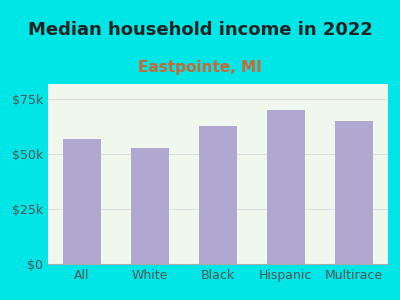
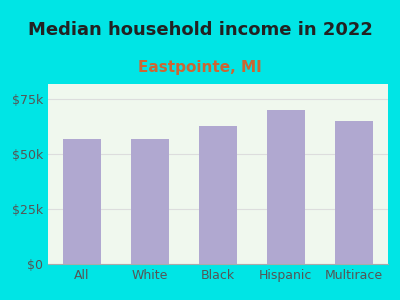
White: $53k -> $57k
